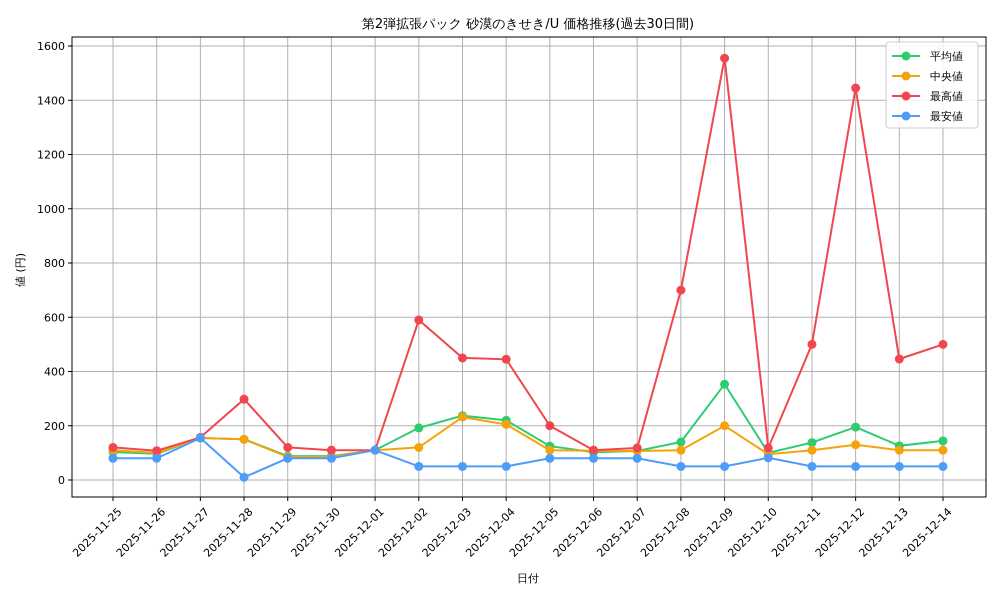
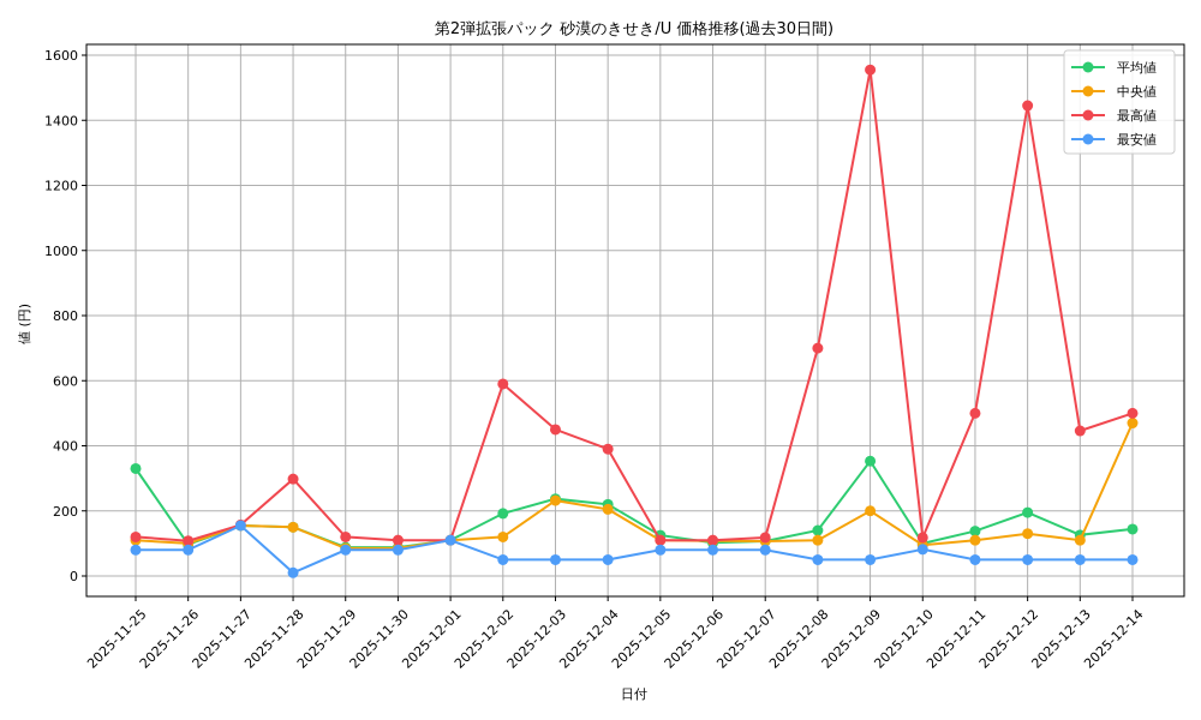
平均値/2025-11-25: 100 -> 330
最高値/2025-12-04: 440 -> 390
最高値/2025-12-05: 200 -> 110
中央値/2025-12-14: 110 -> 470
